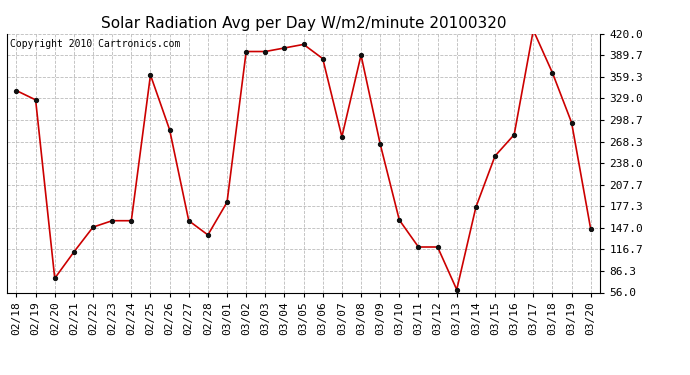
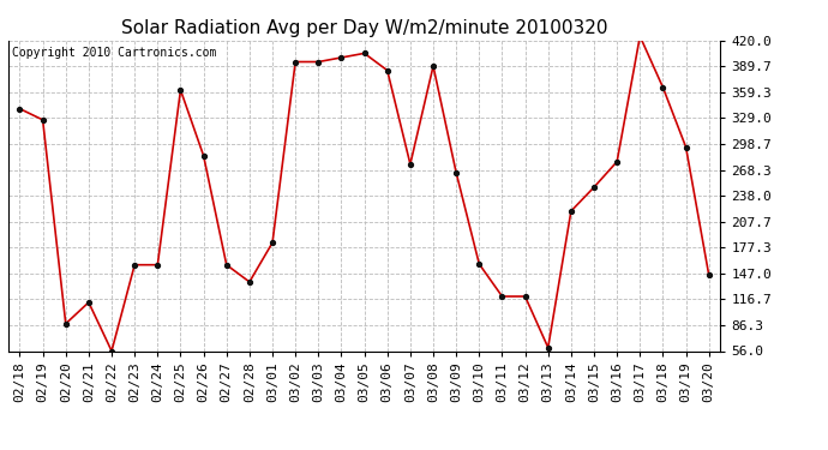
02/20: 76 -> 88
02/22: 148 -> 56
03/14: 176 -> 220
